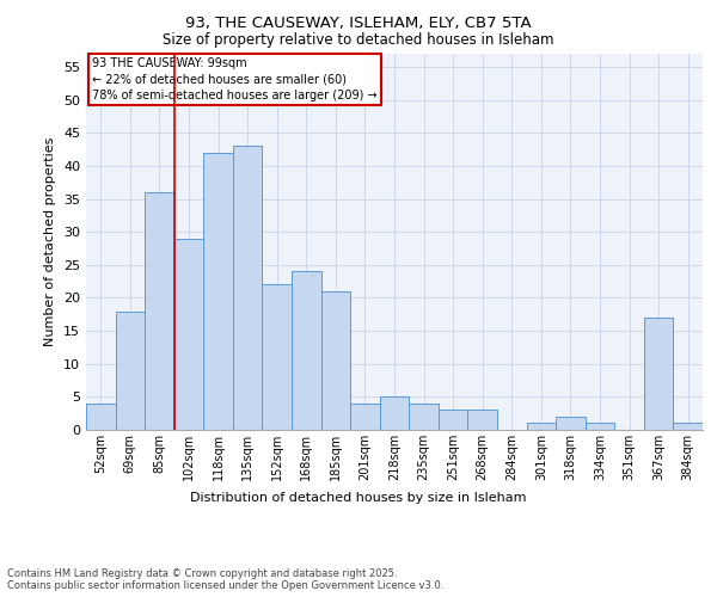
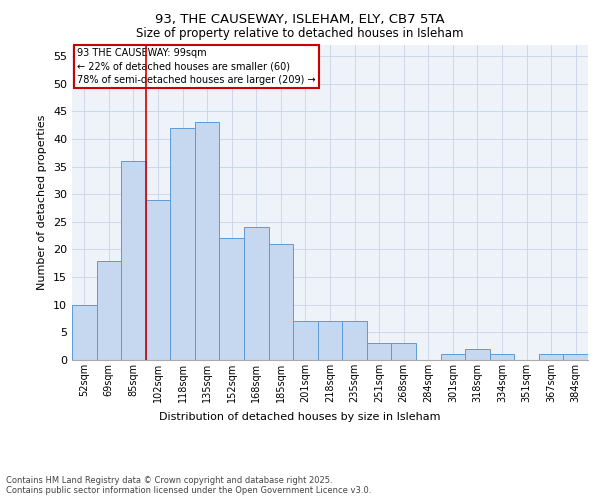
52sqm: 4 -> 10
201sqm: 4 -> 7
218sqm: 5 -> 7
235sqm: 4 -> 7
367sqm: 17 -> 1
